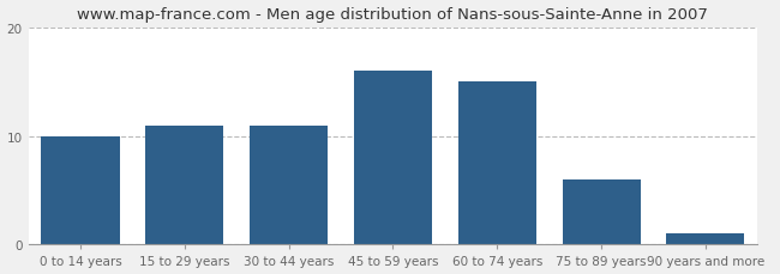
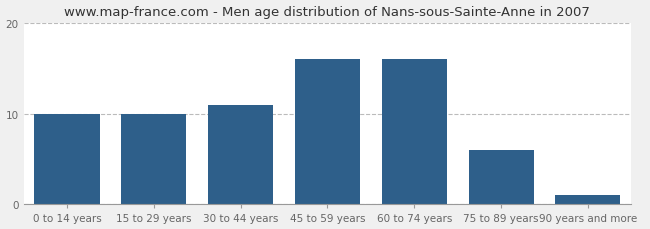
15 to 29 years: 11 -> 10
60 to 74 years: 15 -> 16
